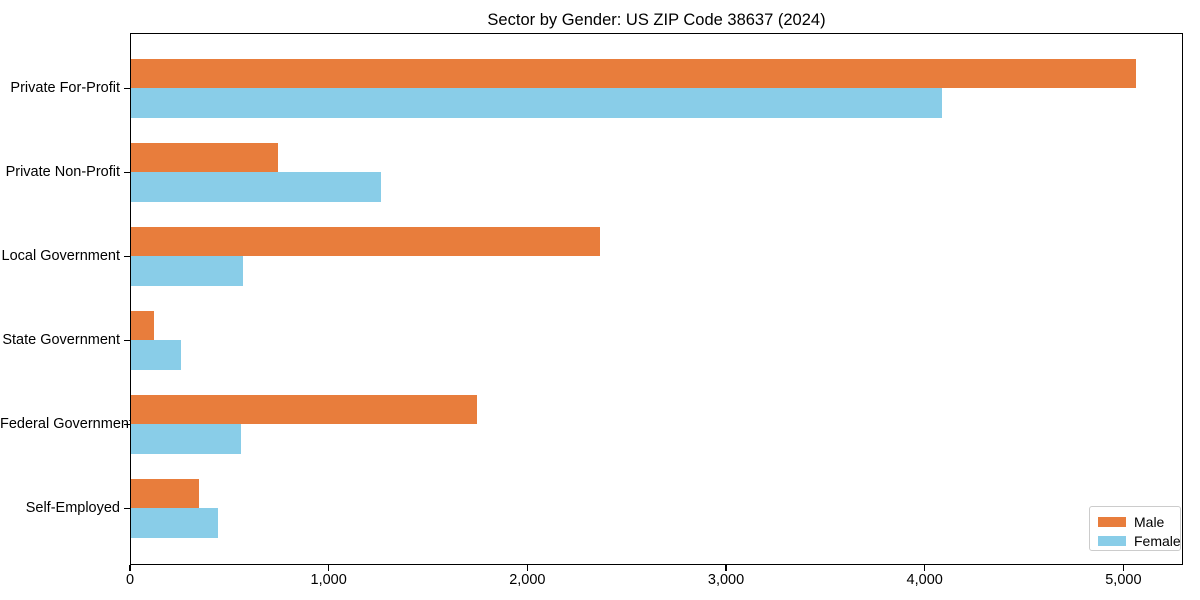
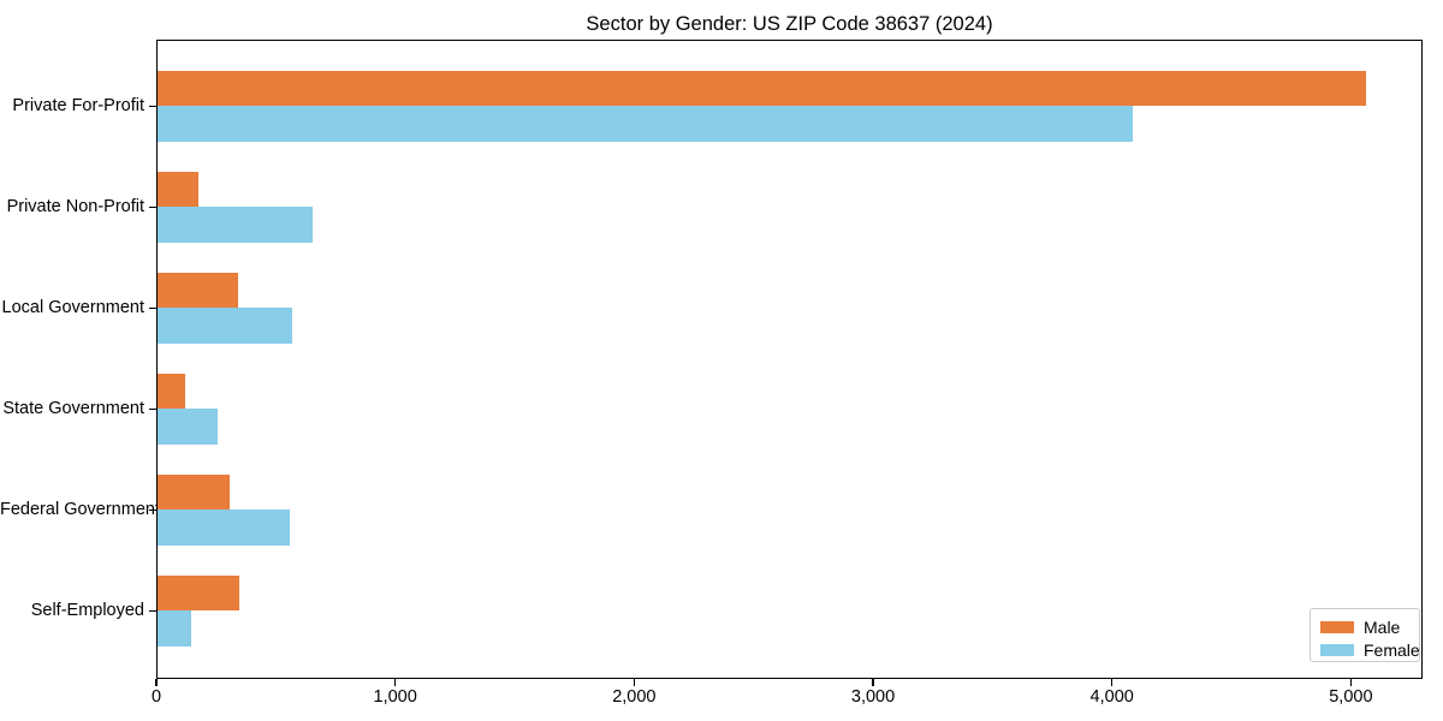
Male/Private Non-Profit: 740 -> 170
Female/Private Non-Profit: 1260 -> 650
Male/Local Government: 2360 -> 340
Male/Federal Government: 1740 -> 300
Female/Self-Employed: 440 -> 140
